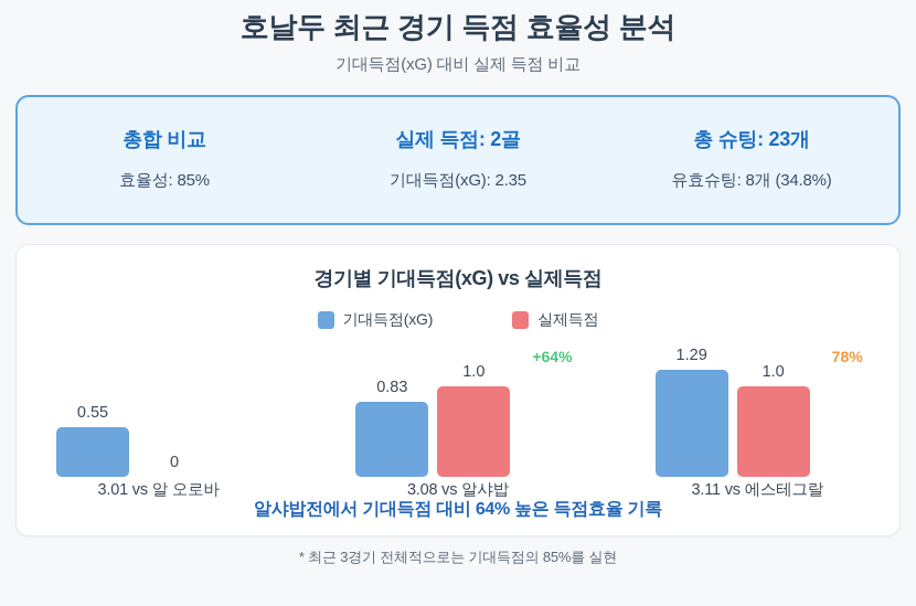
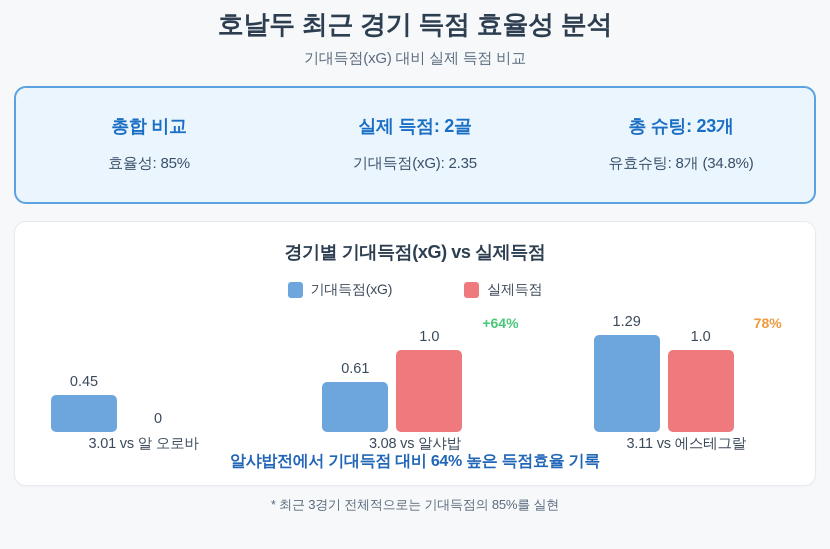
기대득점(xG)/3.01 vs 알 오로바: 0.55 -> 0.45
기대득점(xG)/3.08 vs 알샤밥: 0.83 -> 0.61
